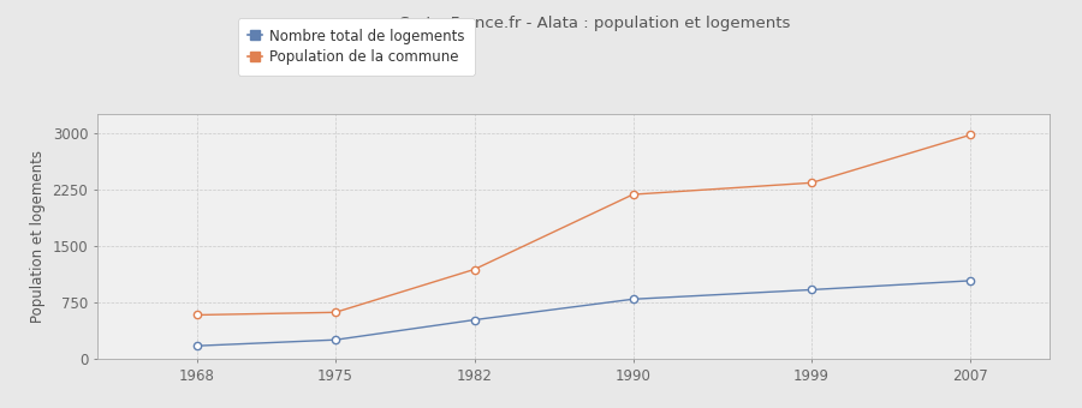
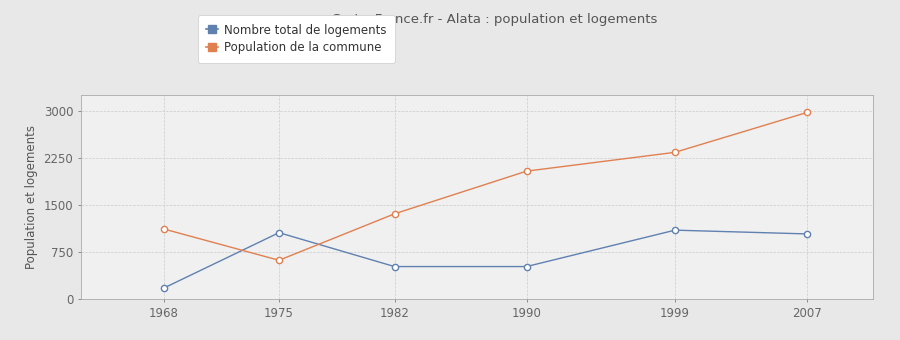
Population de la commune/1968: 580 -> 1120
Nombre total de logements/1975: 260 -> 1060
Population de la commune/1982: 1190 -> 1360
Nombre total de logements/1990: 800 -> 520
Population de la commune/1990: 2180 -> 2040
Nombre total de logements/1999: 920 -> 1100
